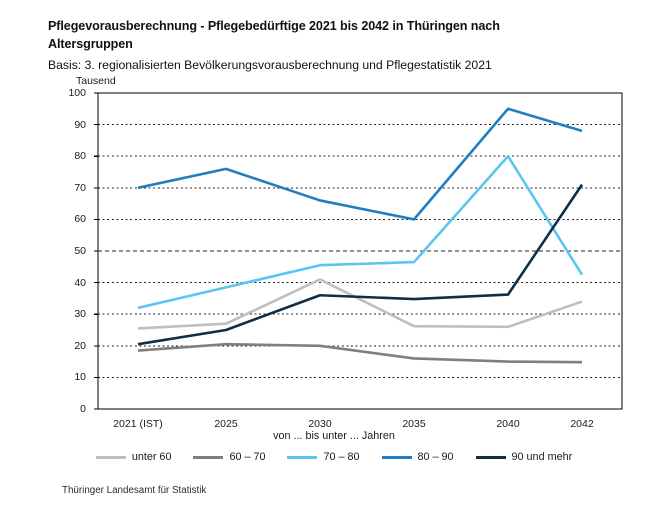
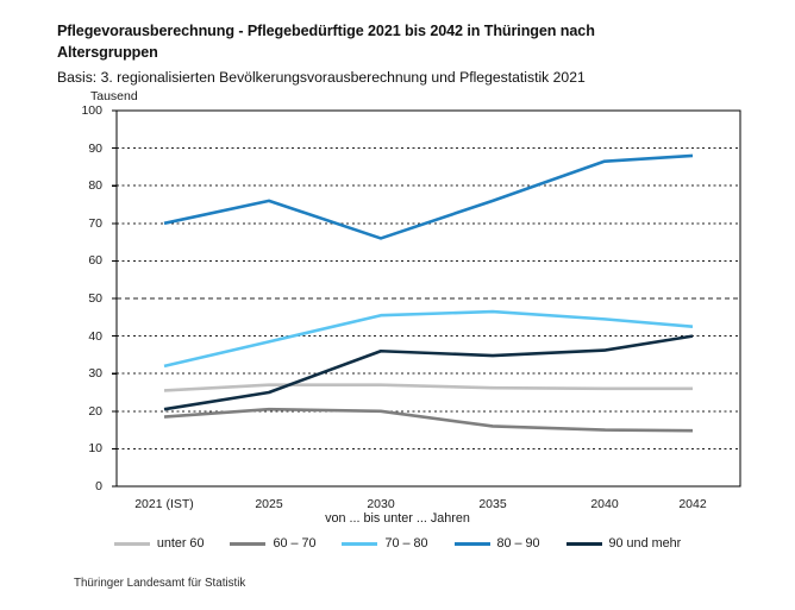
unter 60/2030: 41 -> 27
80 – 90/2035: 60 -> 76
70 – 80/2040: 80 -> 44
80 – 90/2040: 95 -> 86
unter 60/2042: 34 -> 26
90 und mehr/2042: 71 -> 40
